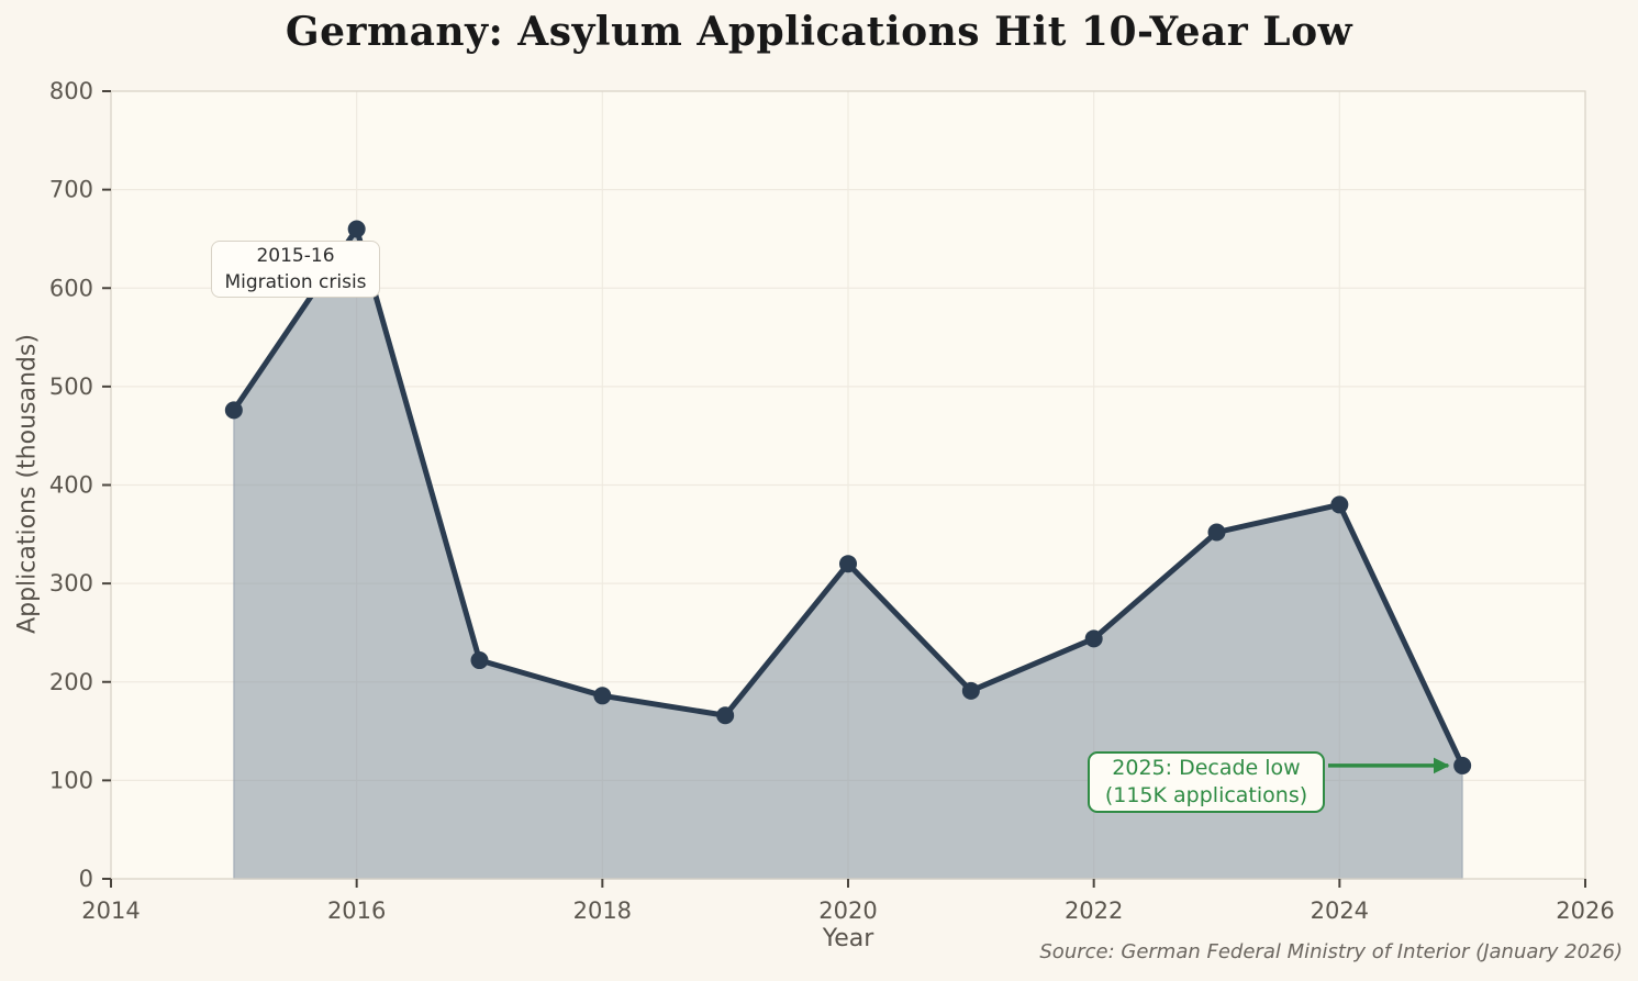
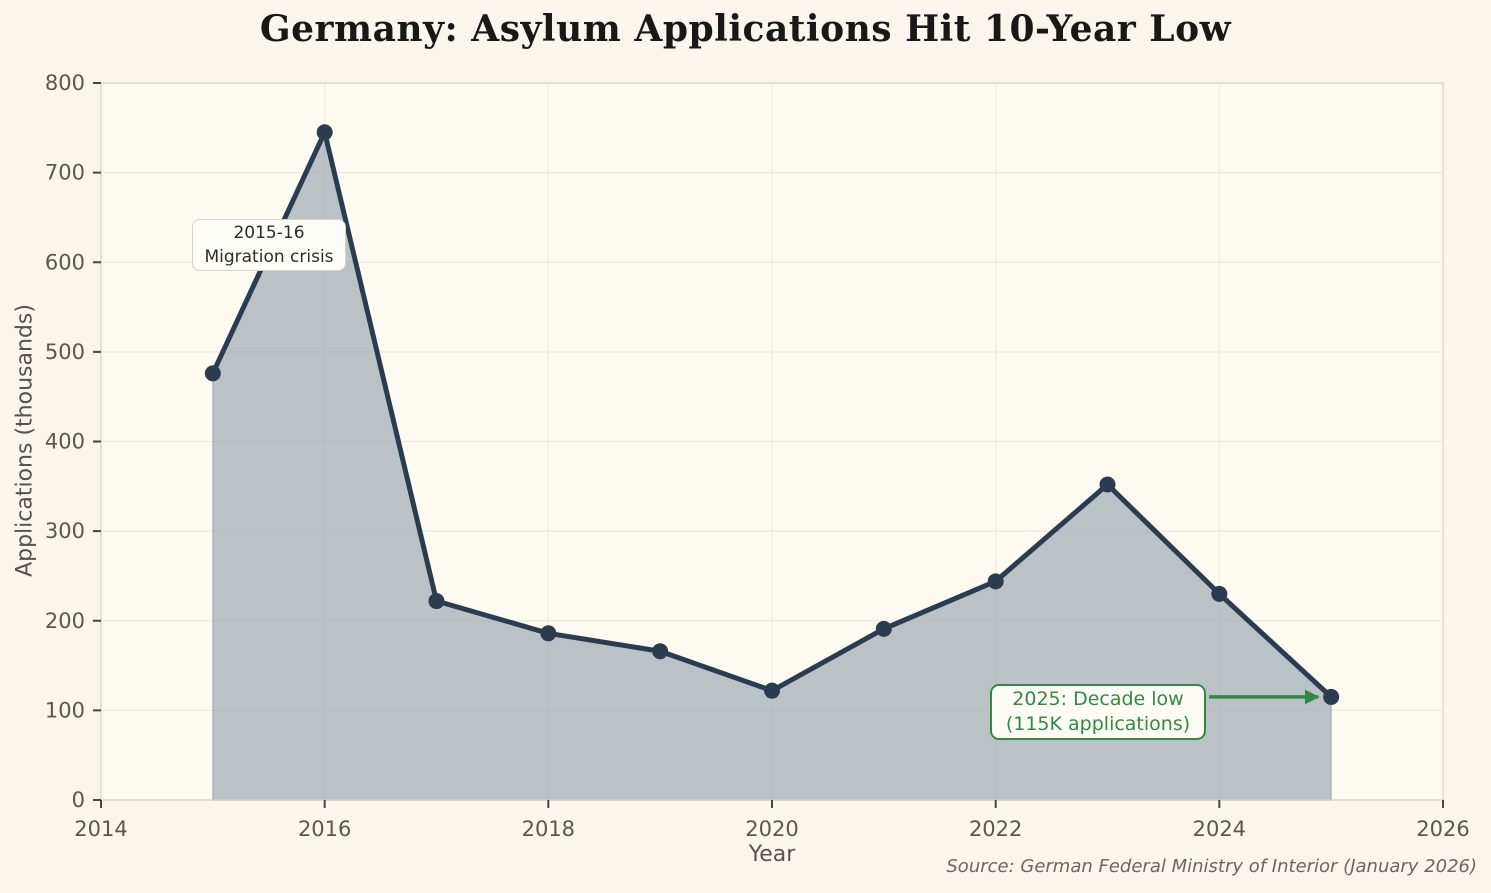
2016: 660 -> 740
2020: 320 -> 120
2024: 380 -> 230
